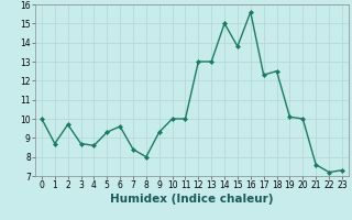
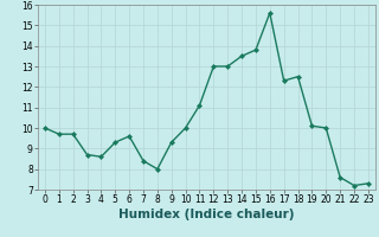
1: 8.7 -> 9.7
11: 10.0 -> 11.1
14: 15.0 -> 13.5
